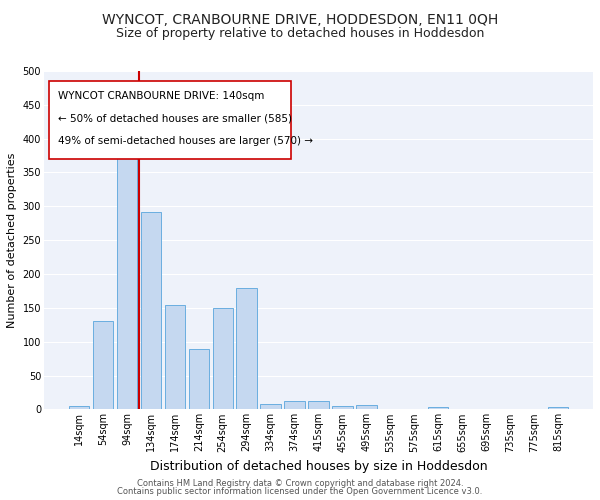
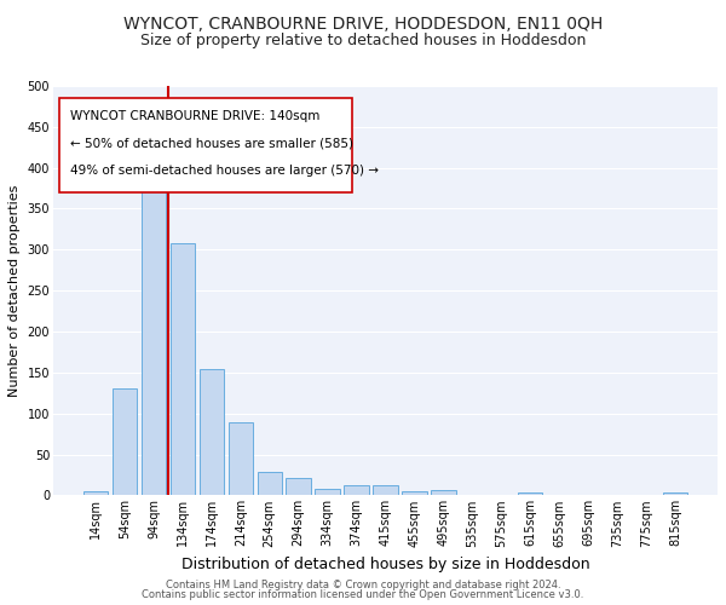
134sqm: 292 -> 308
254sqm: 150 -> 28
294sqm: 180 -> 22
